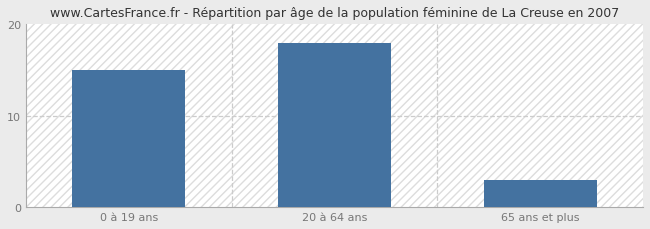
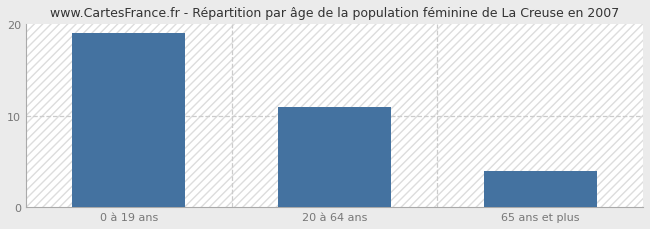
0 à 19 ans: 15 -> 19
20 à 64 ans: 18 -> 11
65 ans et plus: 3 -> 4
